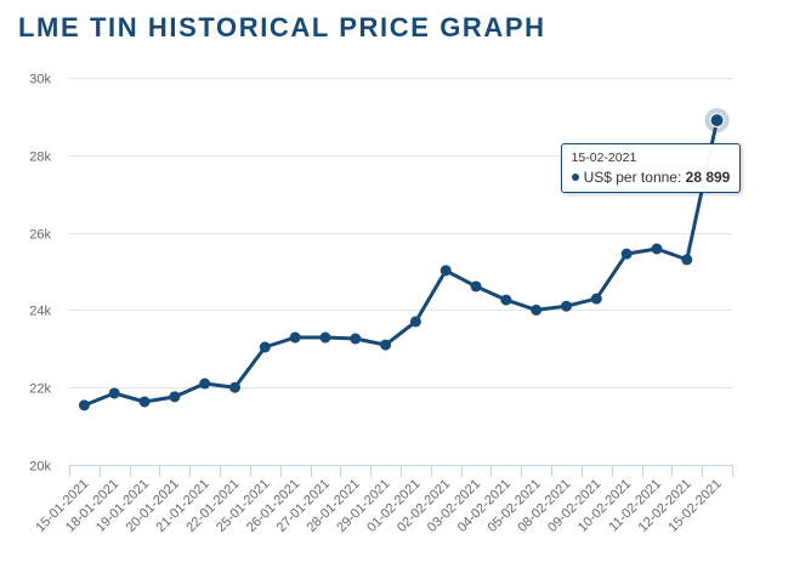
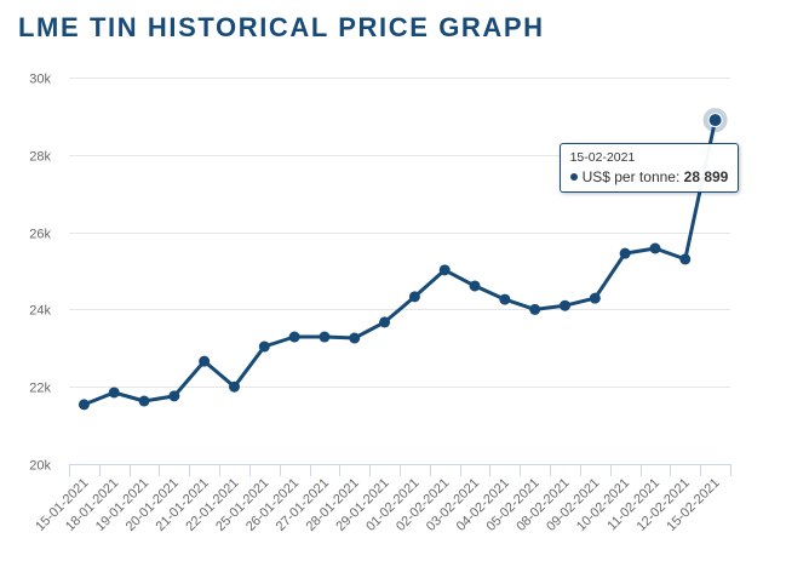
21-01-2021: 22.1k -> 22.7k
29-01-2021: 23.1k -> 23.7k
01-02-2021: 23.7k -> 24.3k
